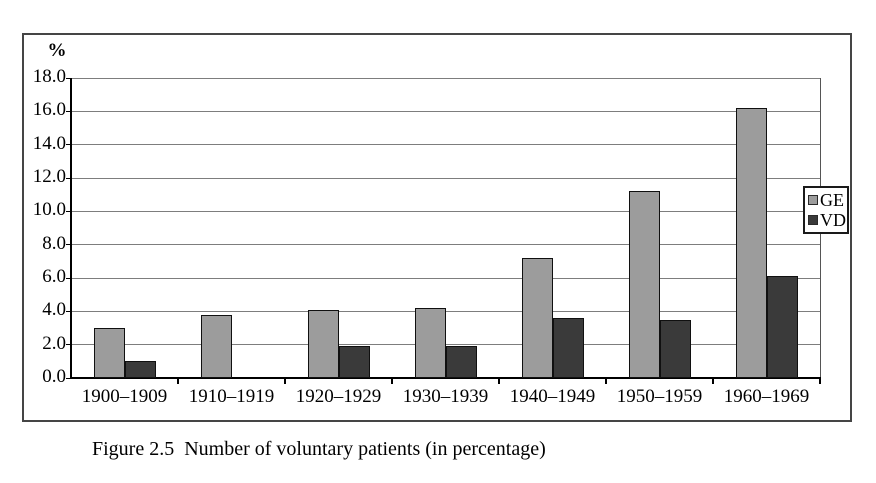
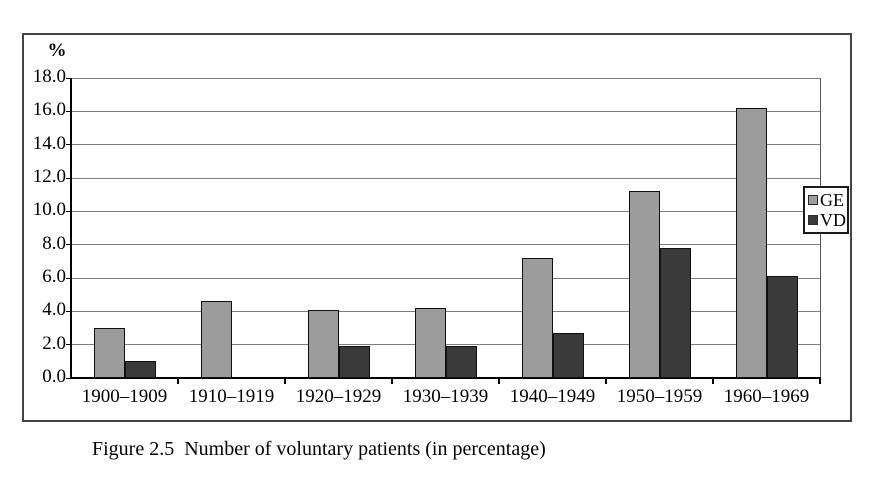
GE/1910–1919: 3.8 -> 4.6
VD/1940–1949: 3.6 -> 2.7
VD/1950–1959: 3.5 -> 7.8
